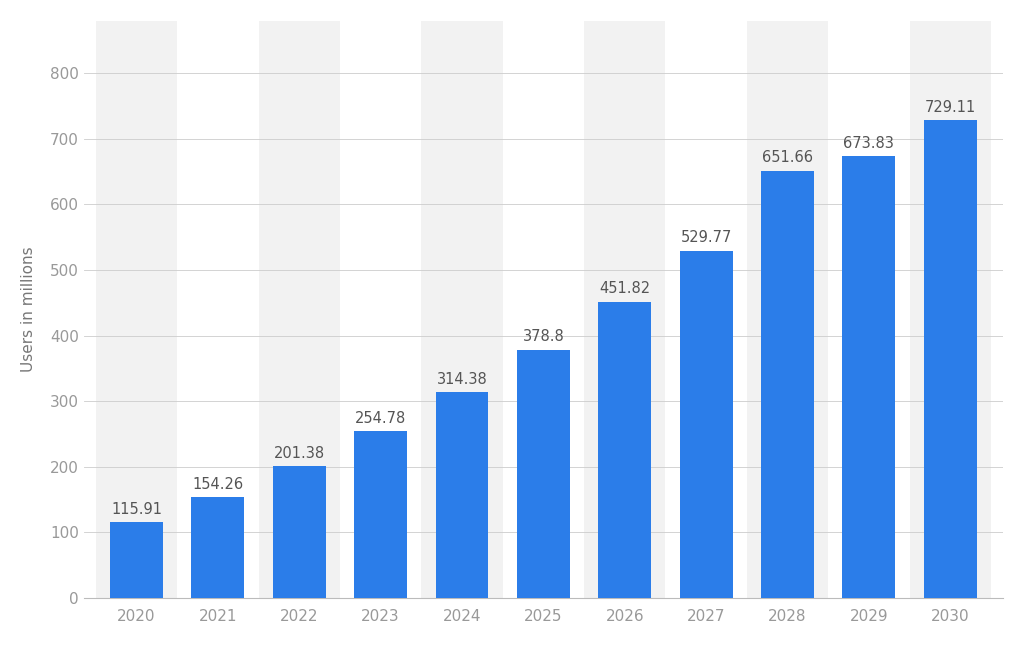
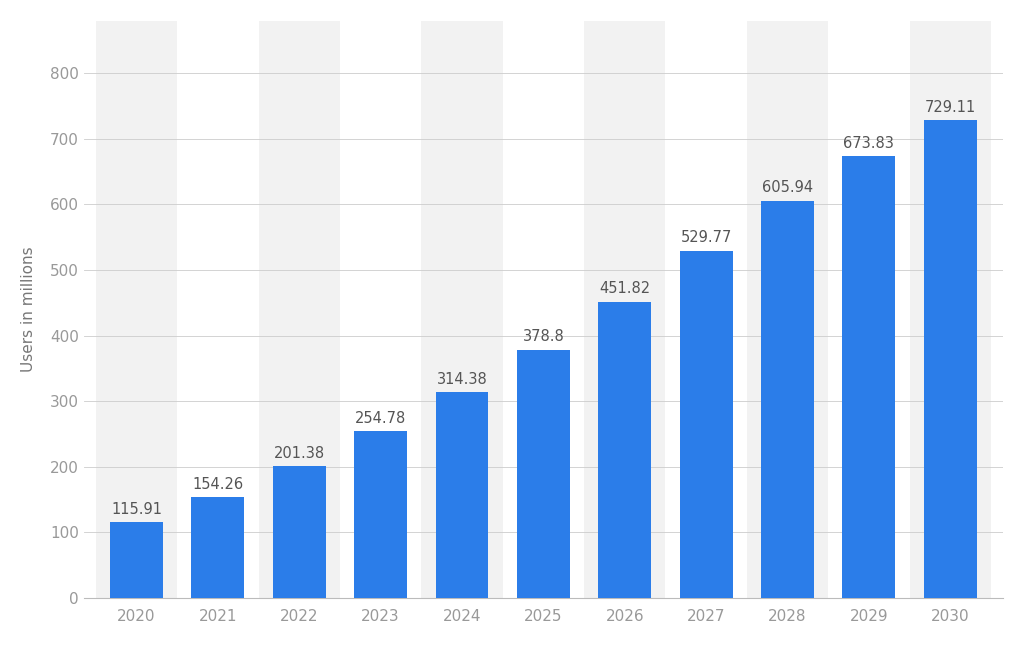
2028: 651.66 -> 605.94
